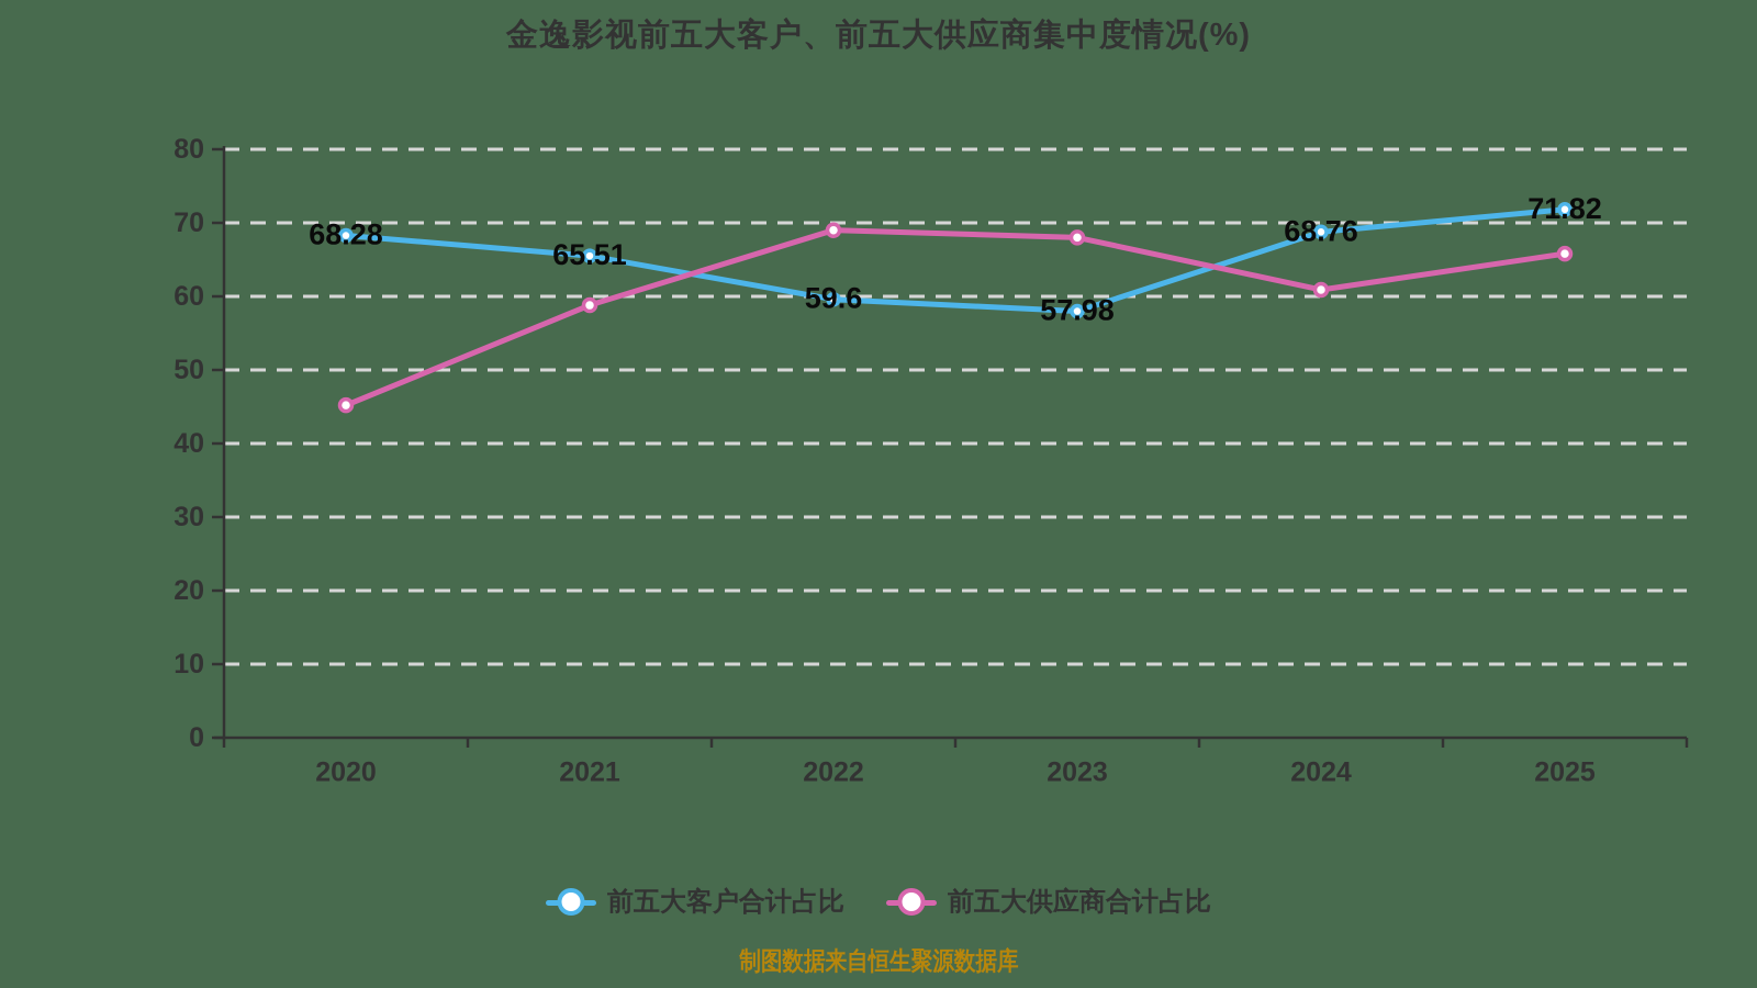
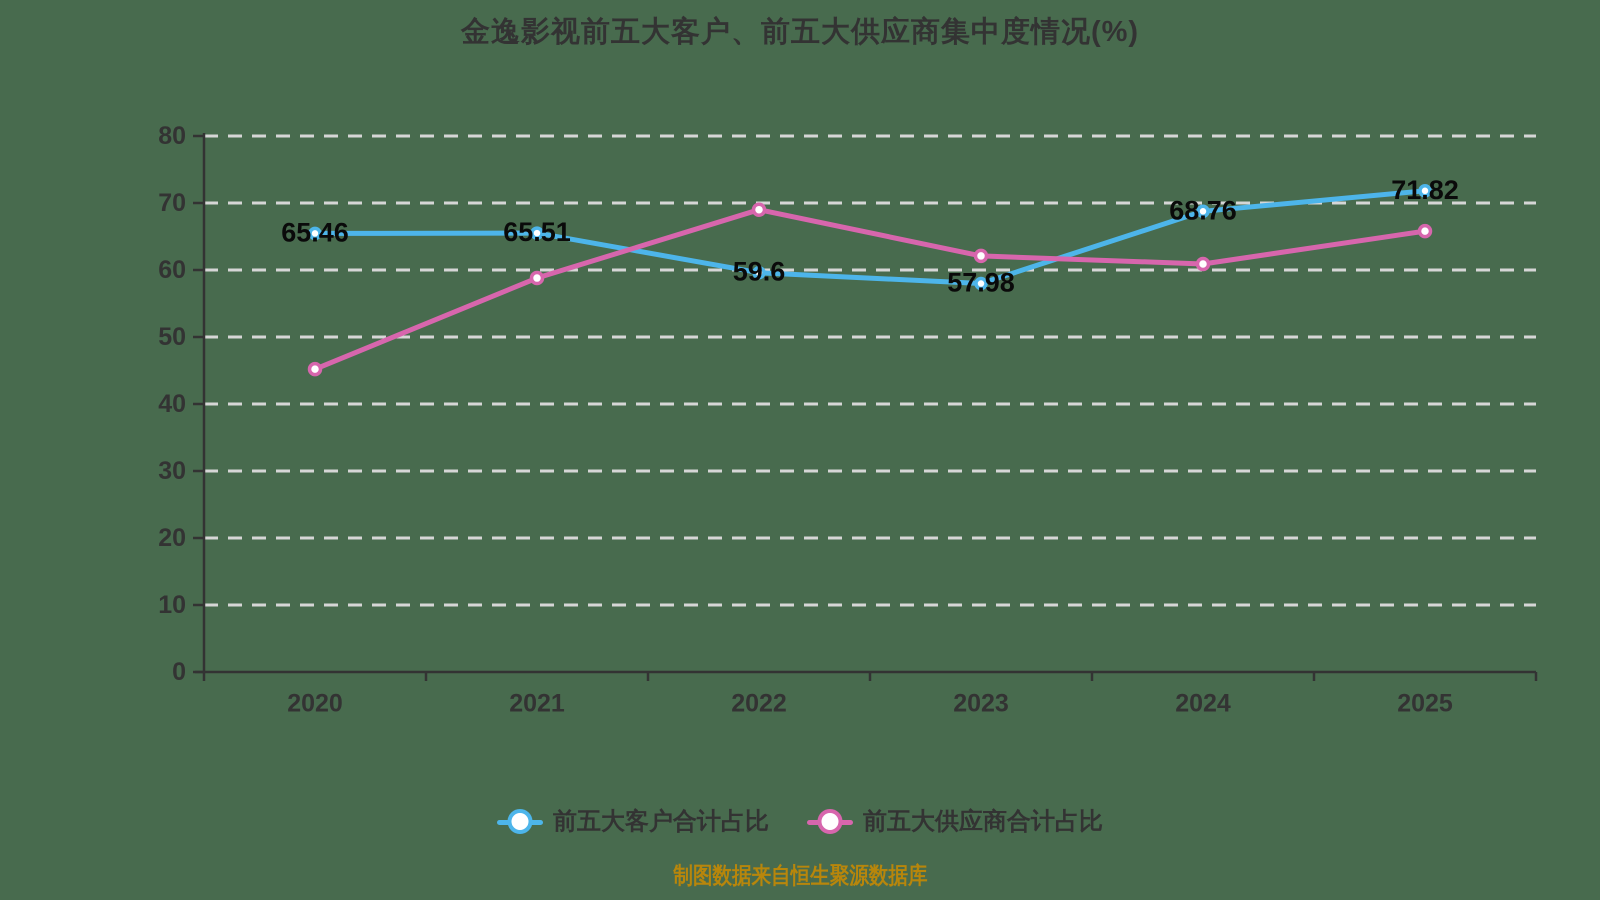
前五大客户合计占比/2020: 68.28 -> 65.46
前五大供应商合计占比/2023: 68 -> 62
